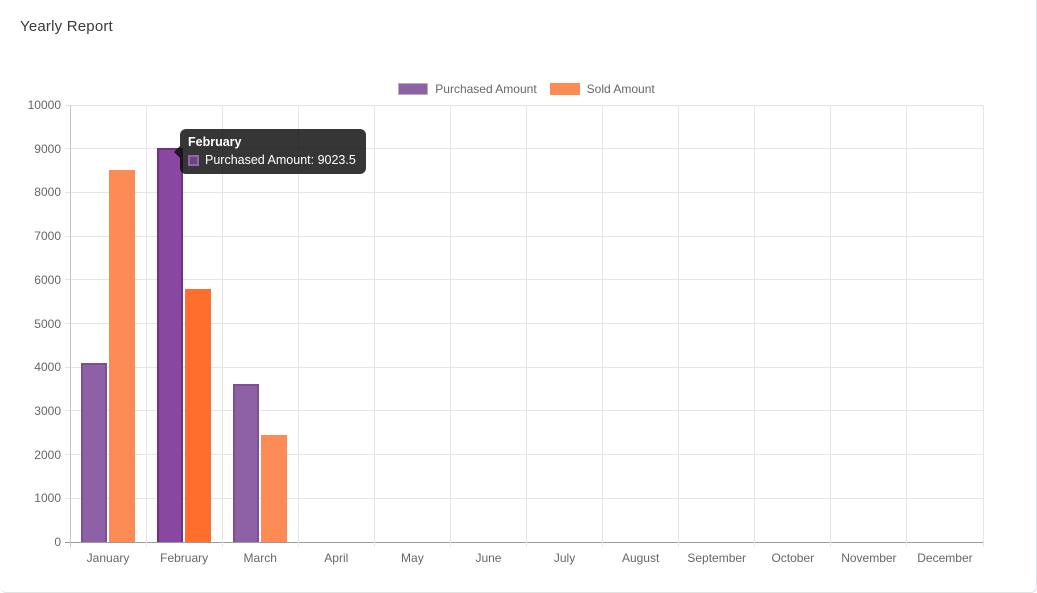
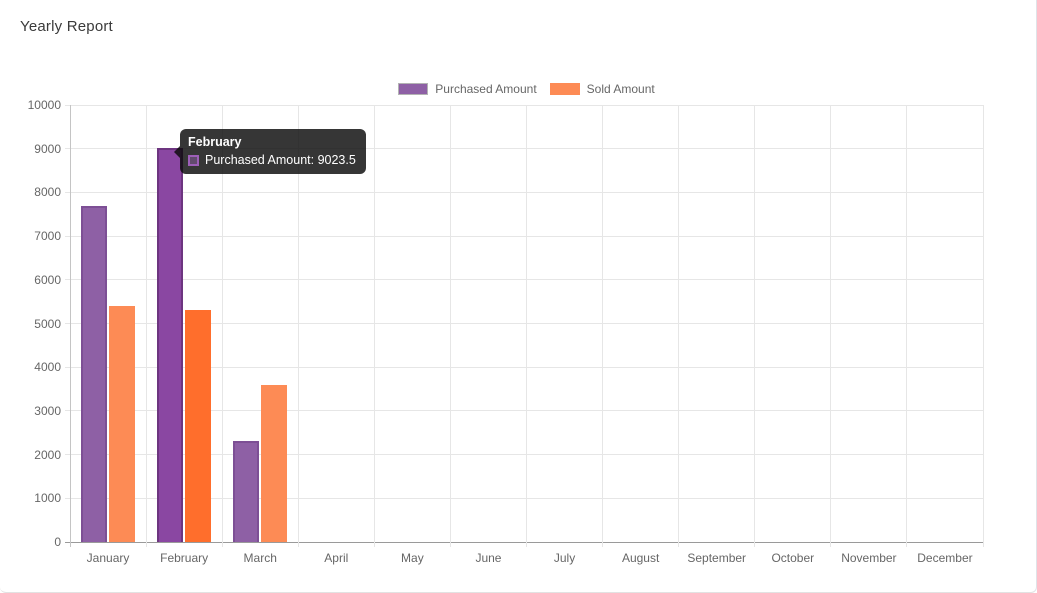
Purchased Amount/January: 4100 -> 7700
Sold Amount/January: 8500 -> 5400
Sold Amount/February: 5800 -> 5300
Purchased Amount/March: 3600 -> 2300
Sold Amount/March: 2400 -> 3600
